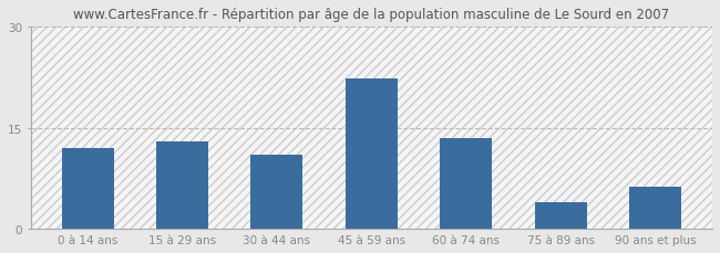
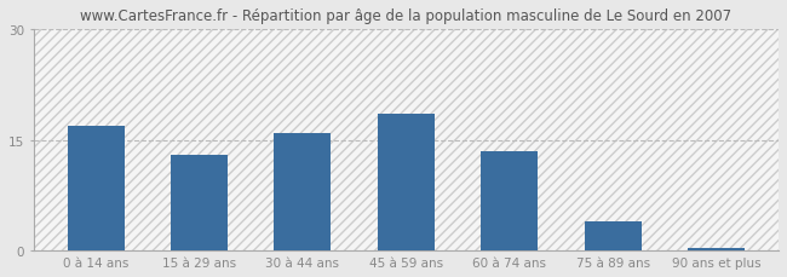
0 à 14 ans: 12.0 -> 17.0
30 à 44 ans: 11.0 -> 16.0
45 à 59 ans: 22.4 -> 18.5
90 ans et plus: 6.2 -> 0.3
